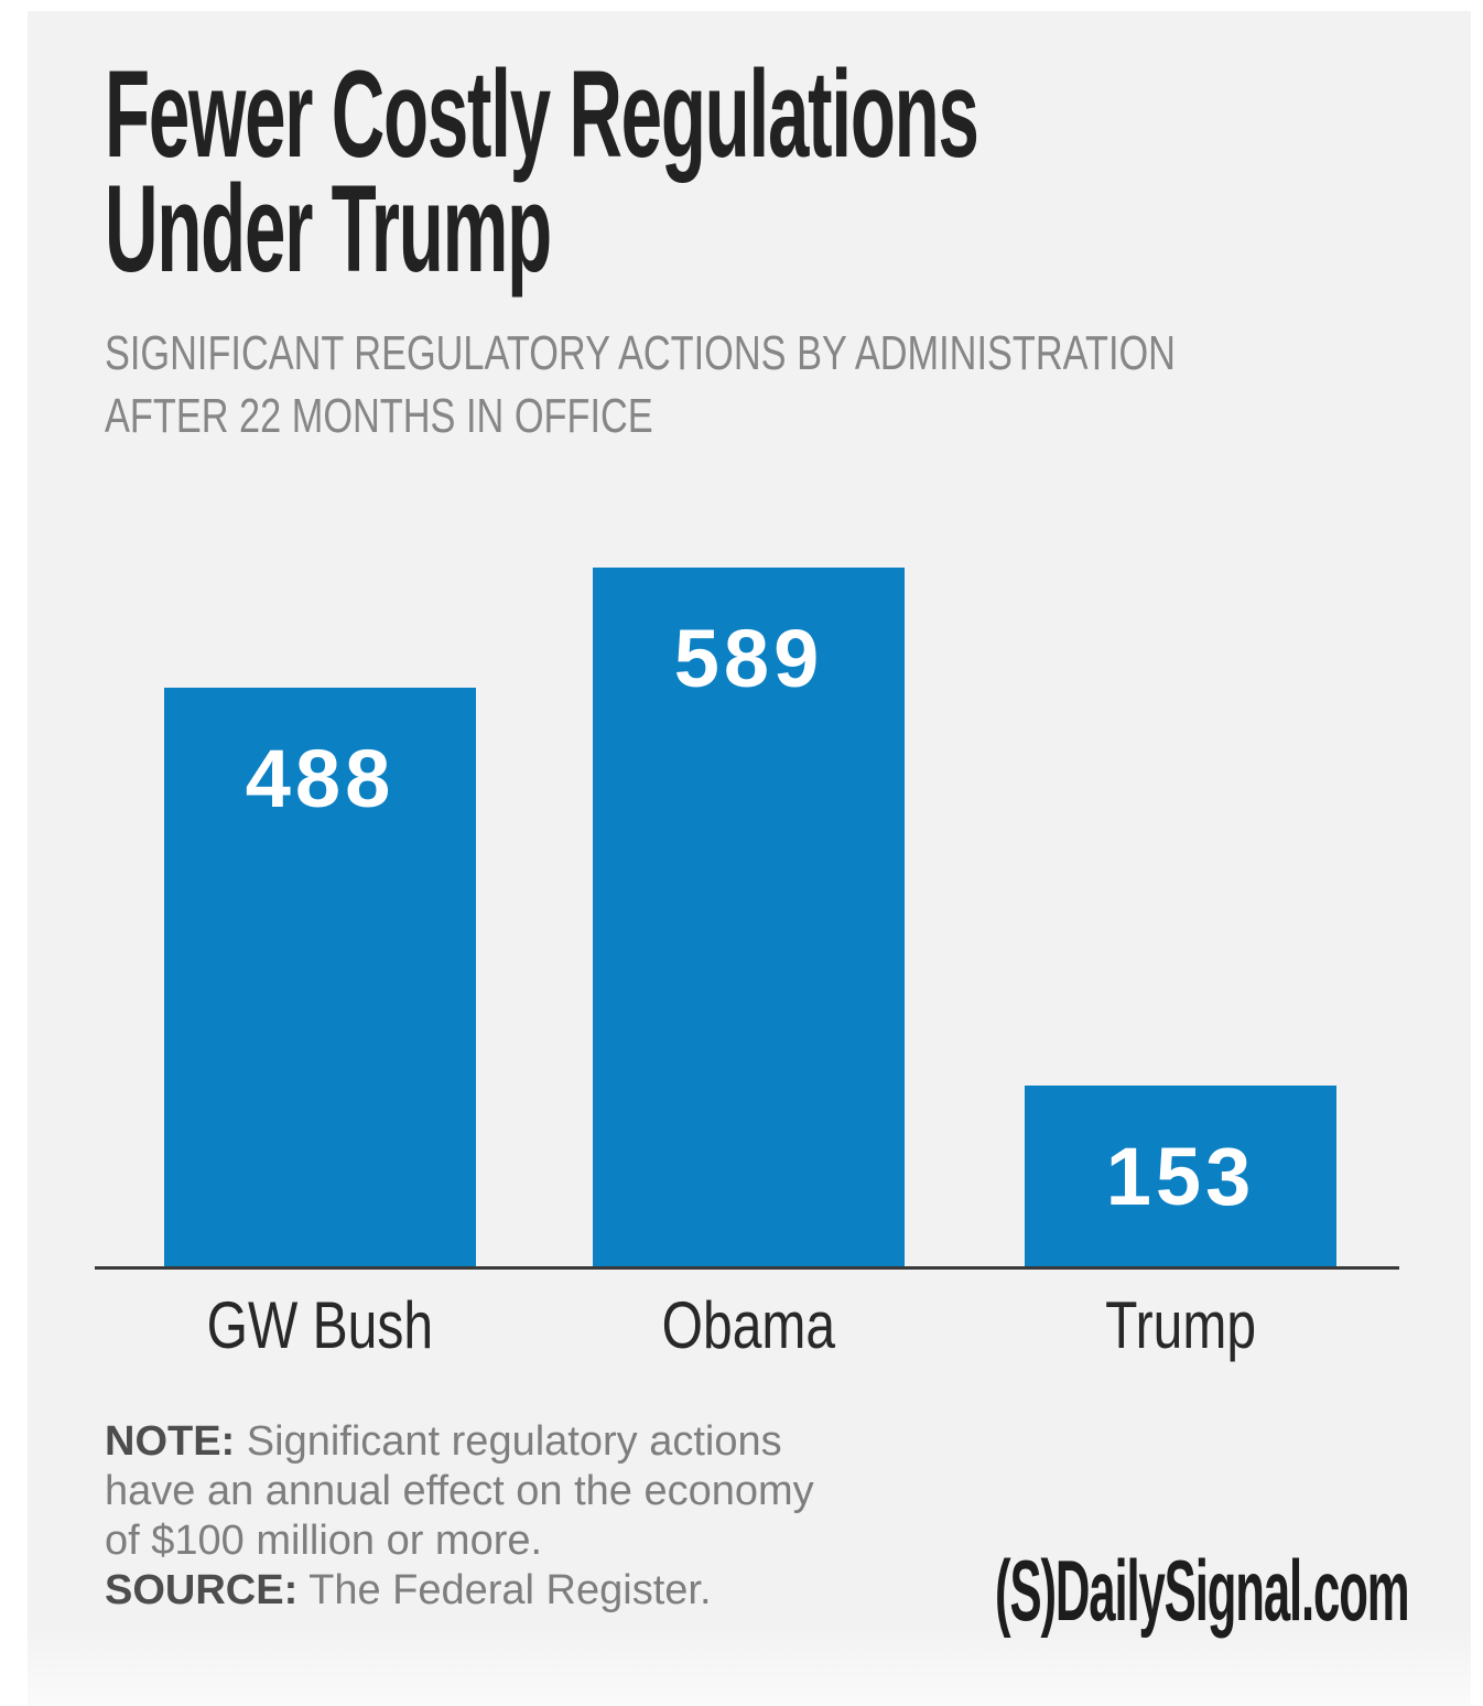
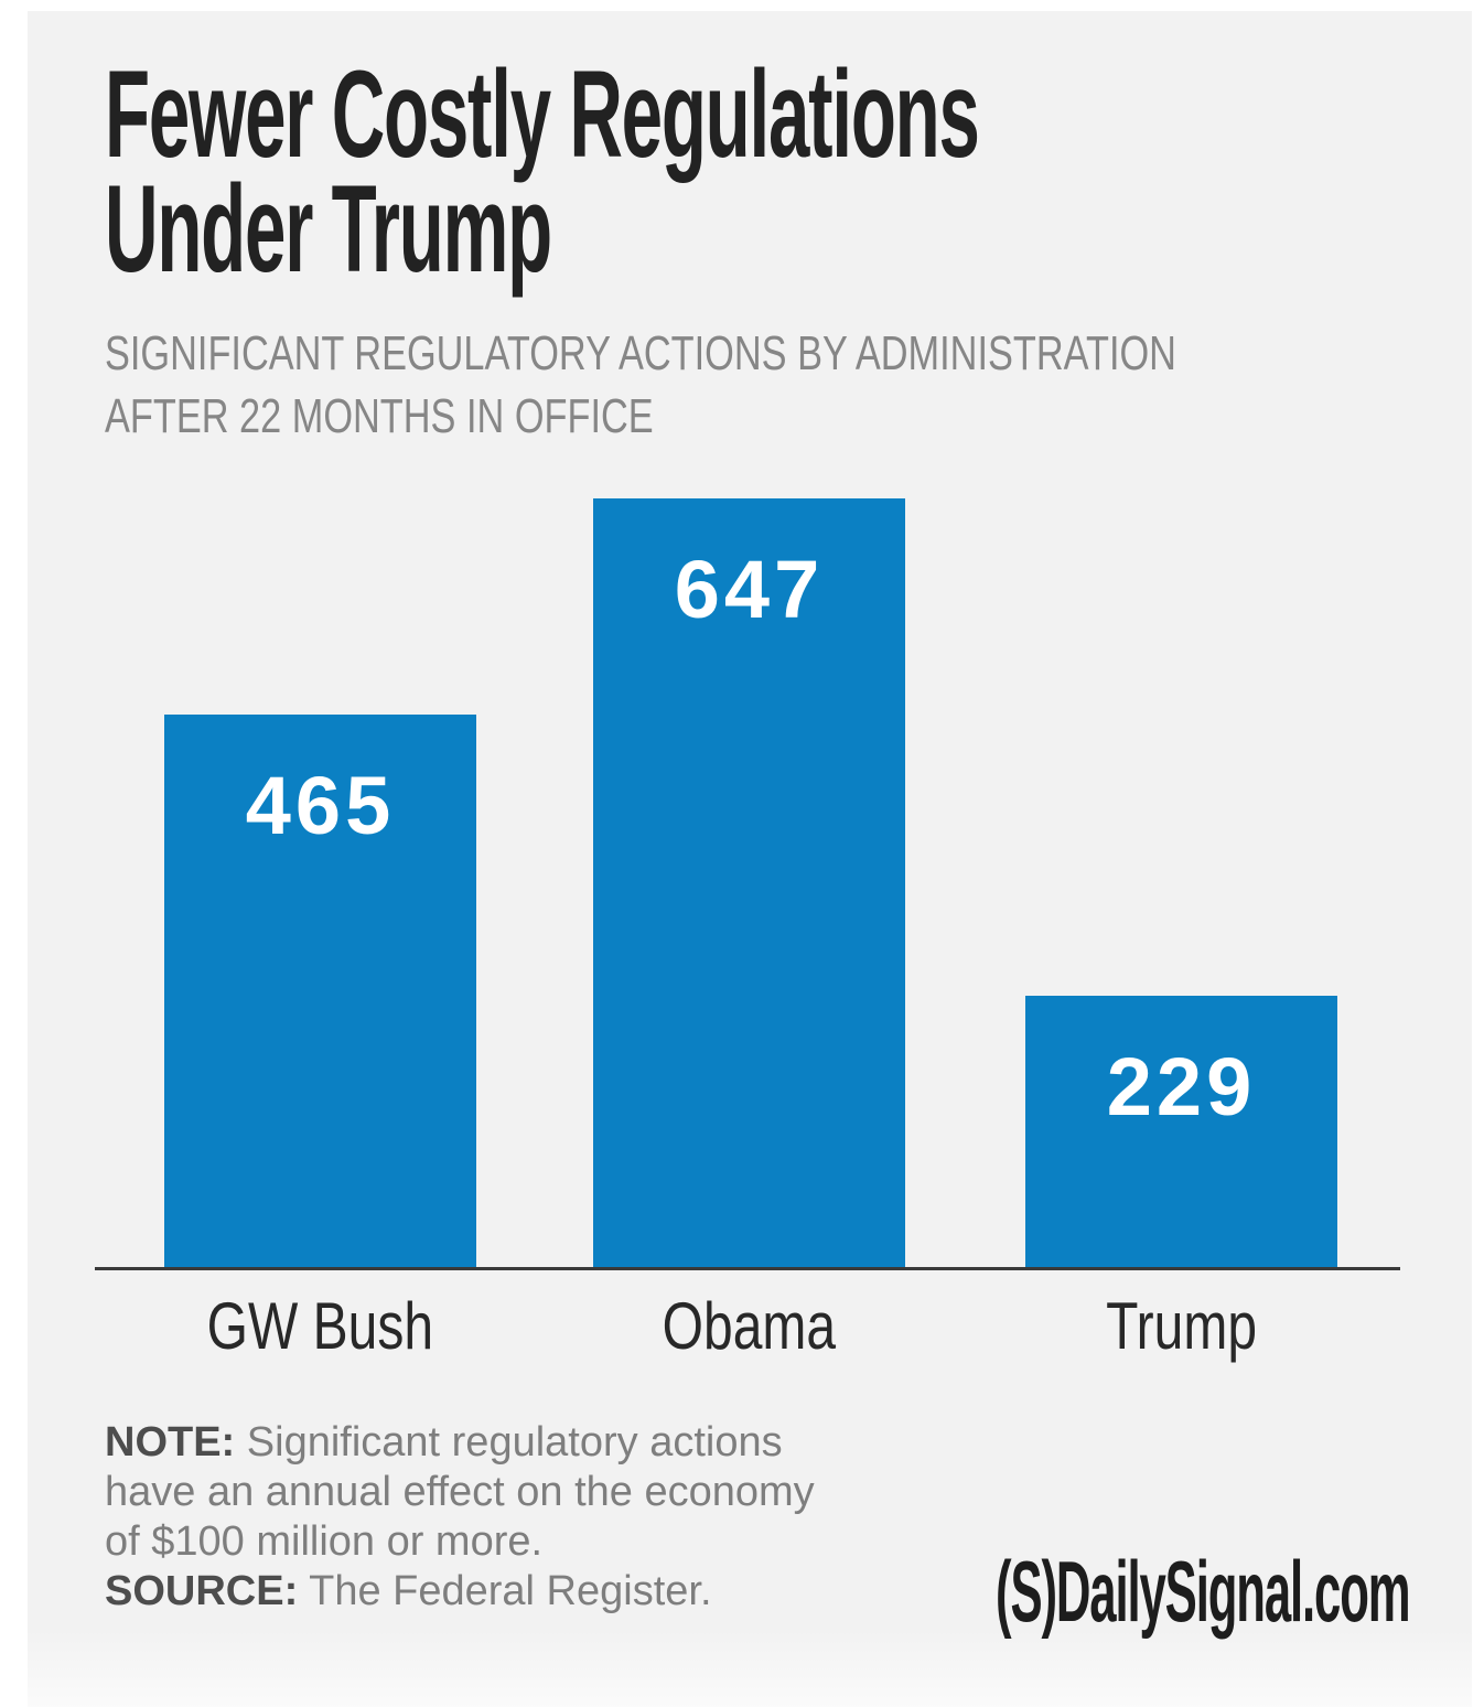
GW Bush: 488 -> 465
Obama: 589 -> 647
Trump: 153 -> 229
